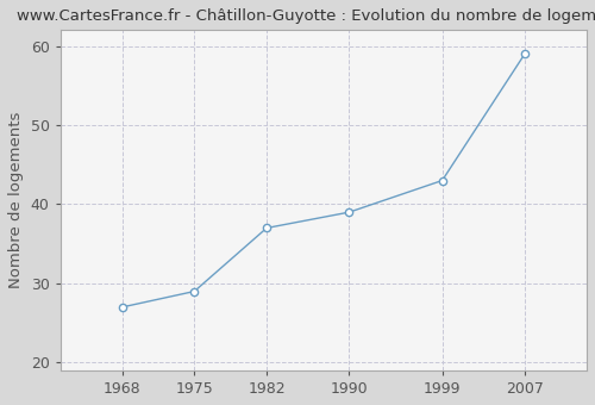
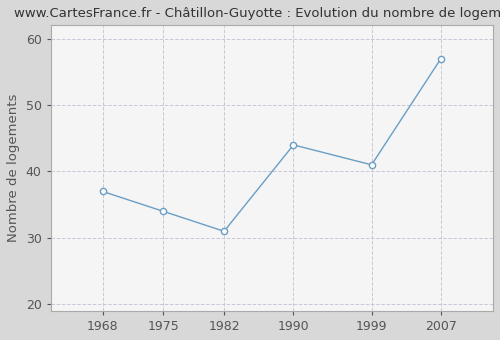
1968: 27 -> 37
1975: 29 -> 34
1982: 37 -> 31
1990: 39 -> 44
1999: 43 -> 41
2007: 59 -> 57
